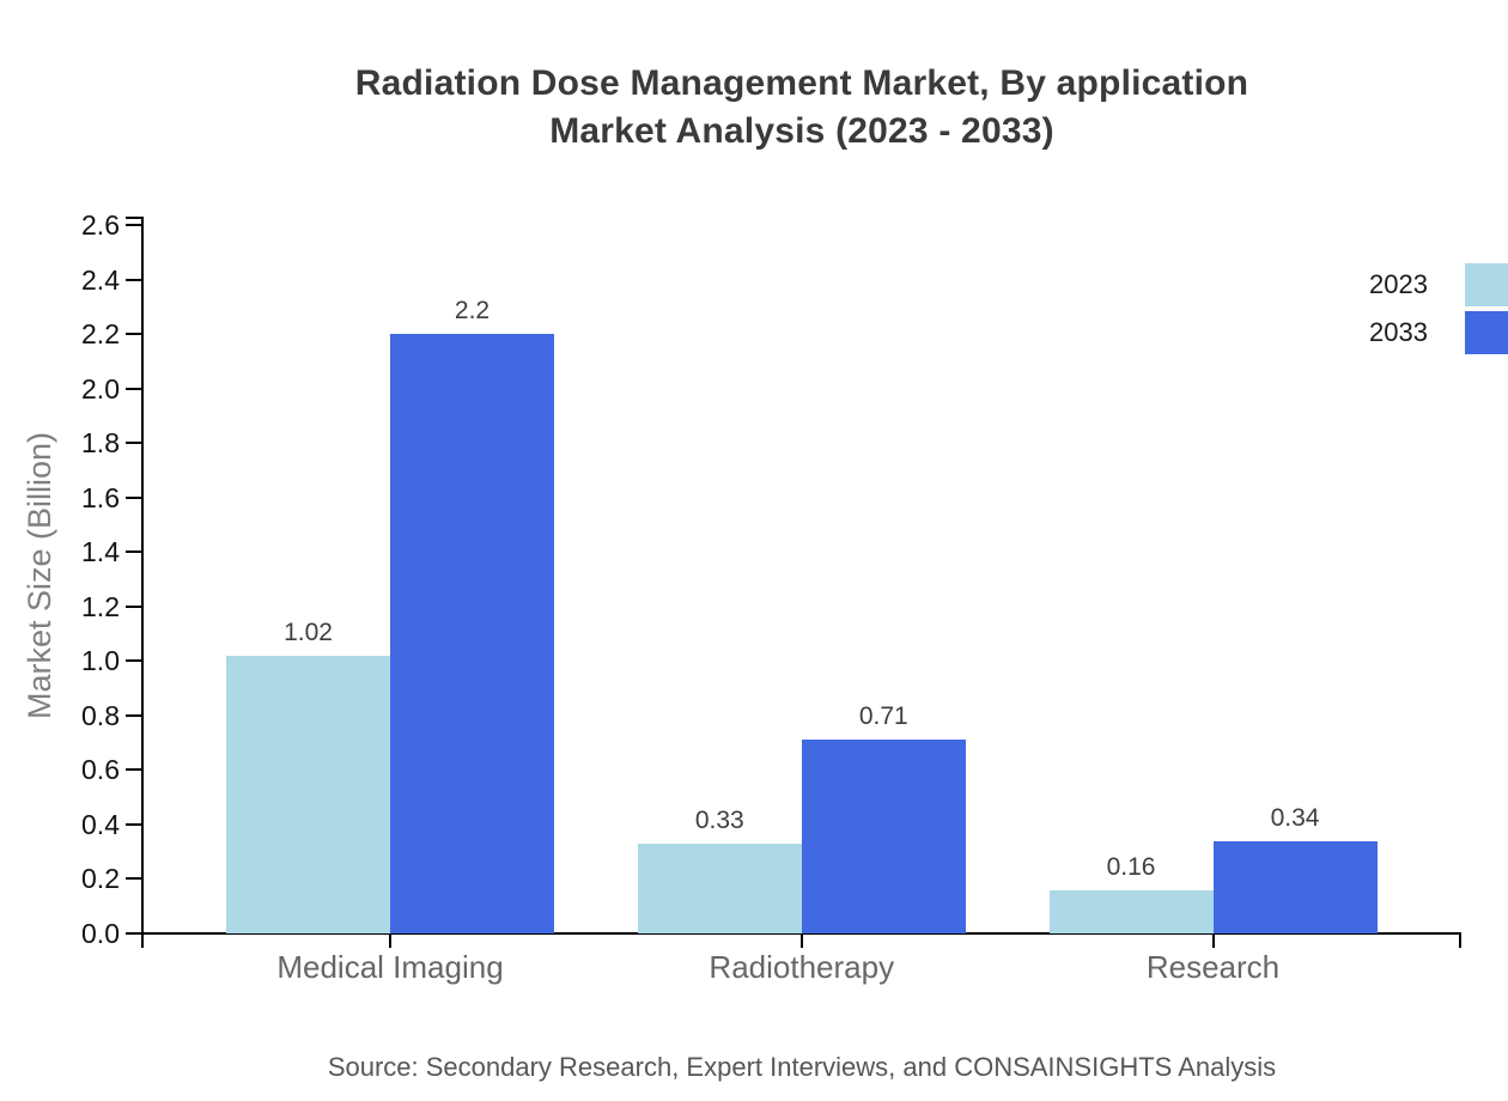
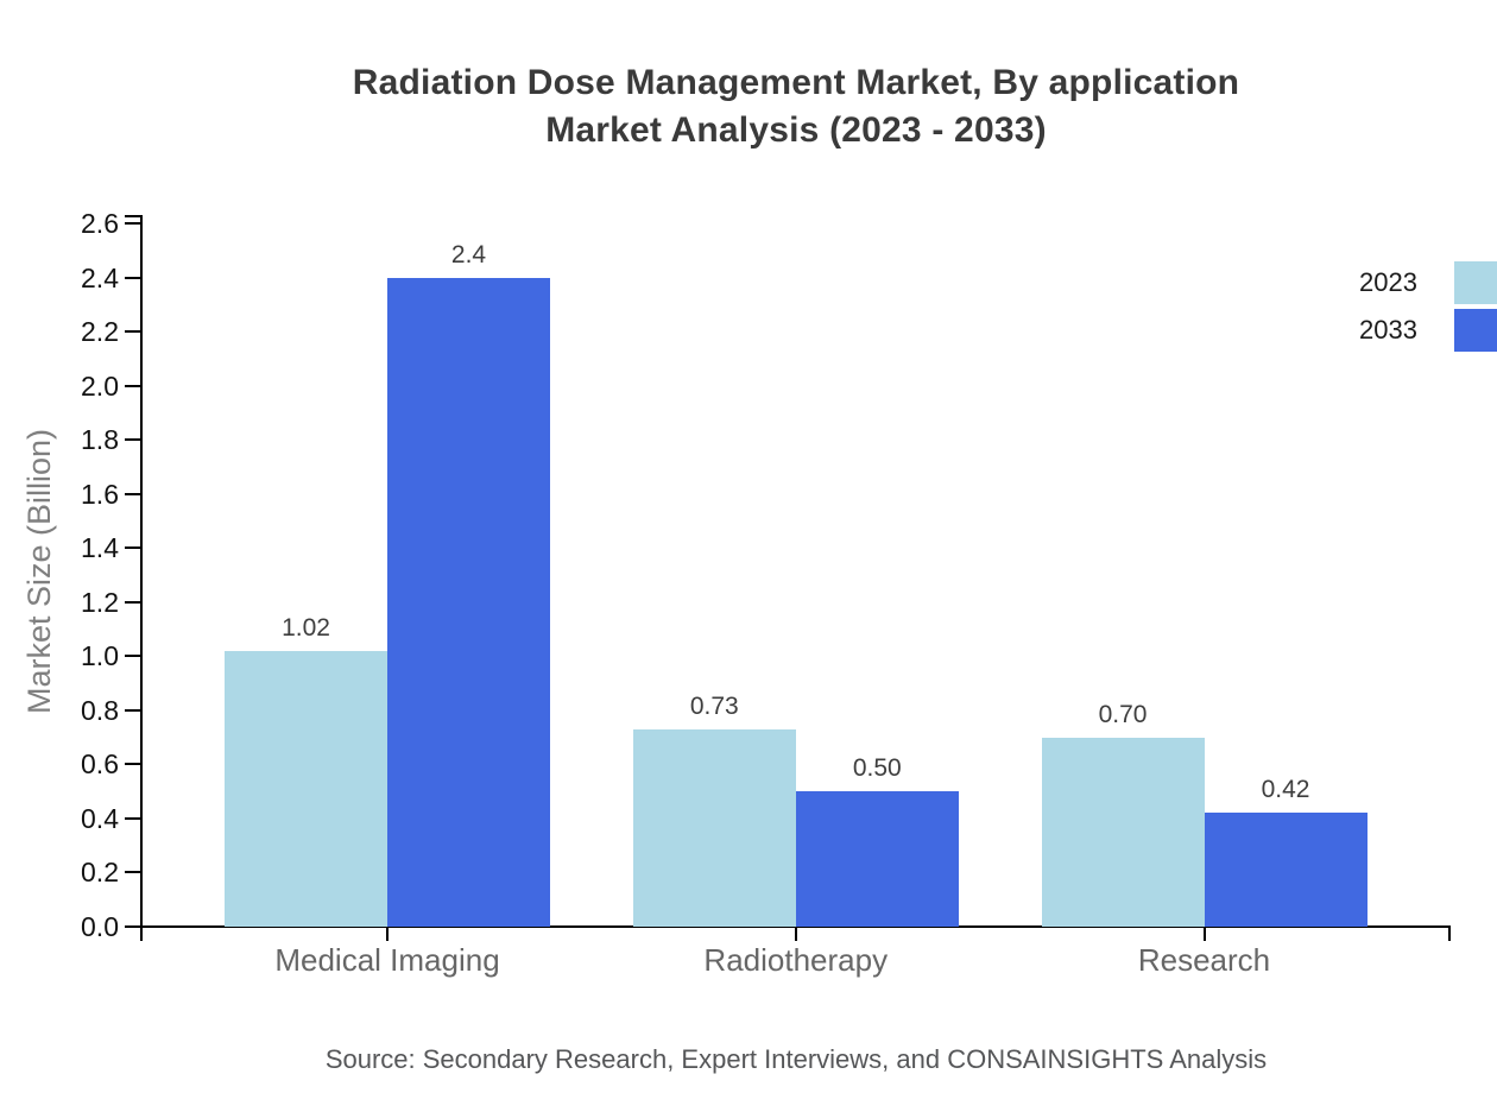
2033/Medical Imaging: 2.2 -> 2.4
2023/Radiotherapy: 0.33 -> 0.73
2033/Radiotherapy: 0.71 -> 0.50
2023/Research: 0.16 -> 0.70
2033/Research: 0.34 -> 0.42
